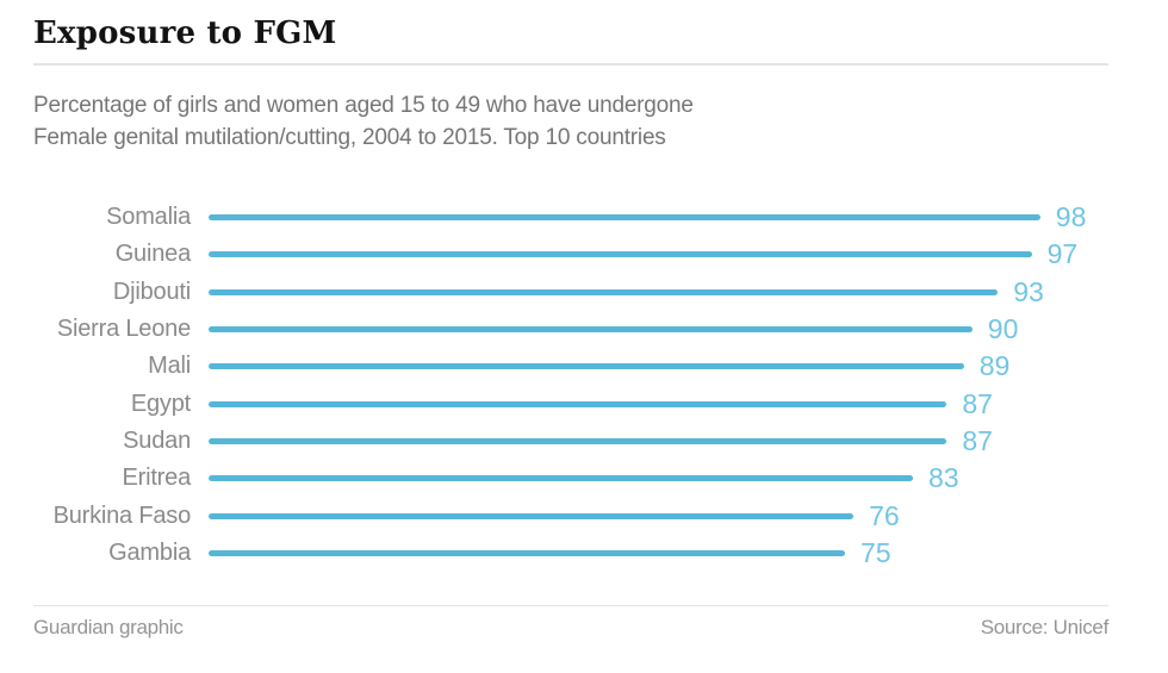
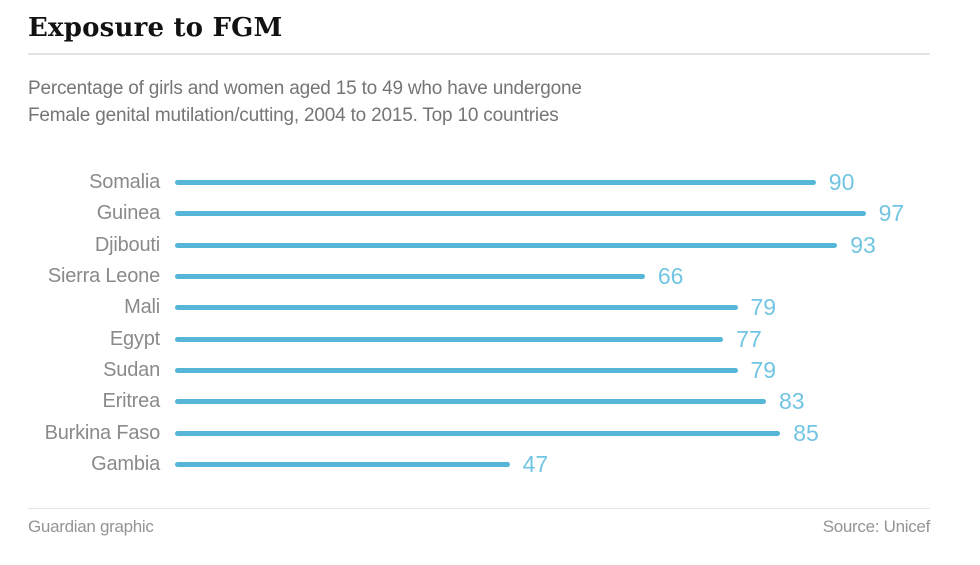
Somalia: 98 -> 90
Sierra Leone: 90 -> 66
Mali: 89 -> 79
Egypt: 87 -> 77
Sudan: 87 -> 79
Burkina Faso: 76 -> 85
Gambia: 75 -> 47
